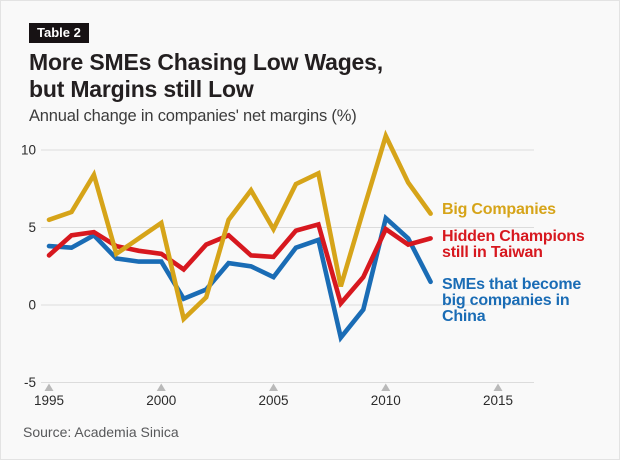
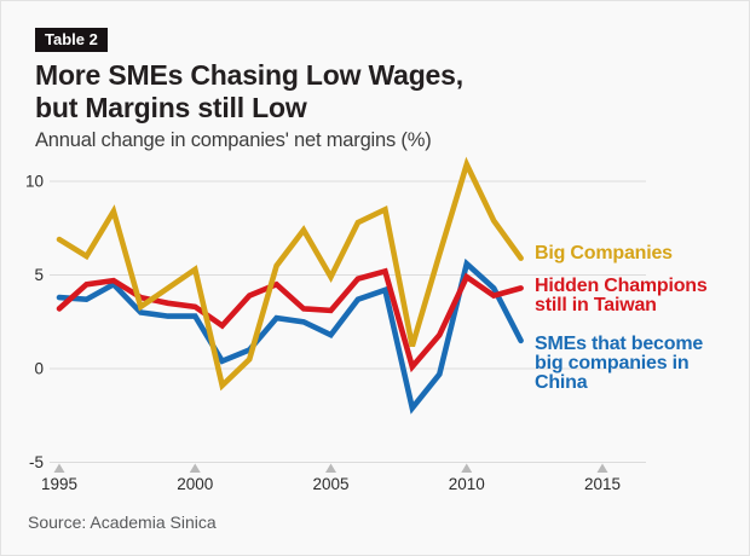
Big Companies/1995: 5.5 -> 6.9
